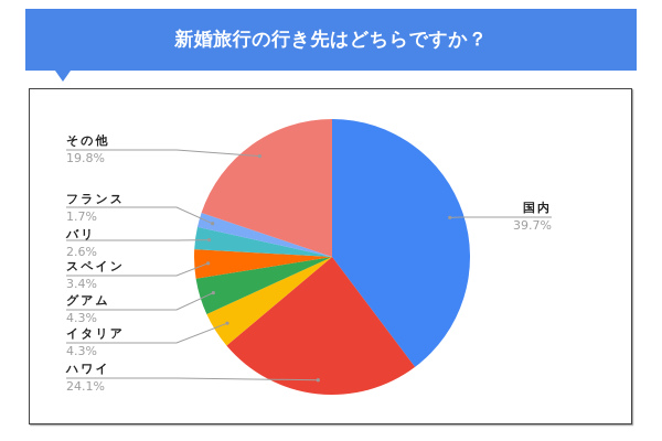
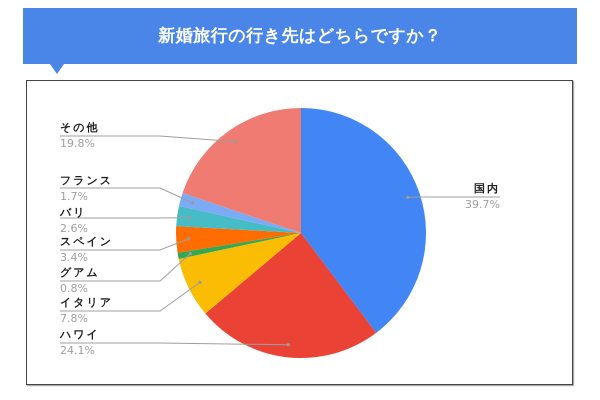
イタリア: 4.3% -> 7.8%
グアム: 4.3% -> 0.8%
